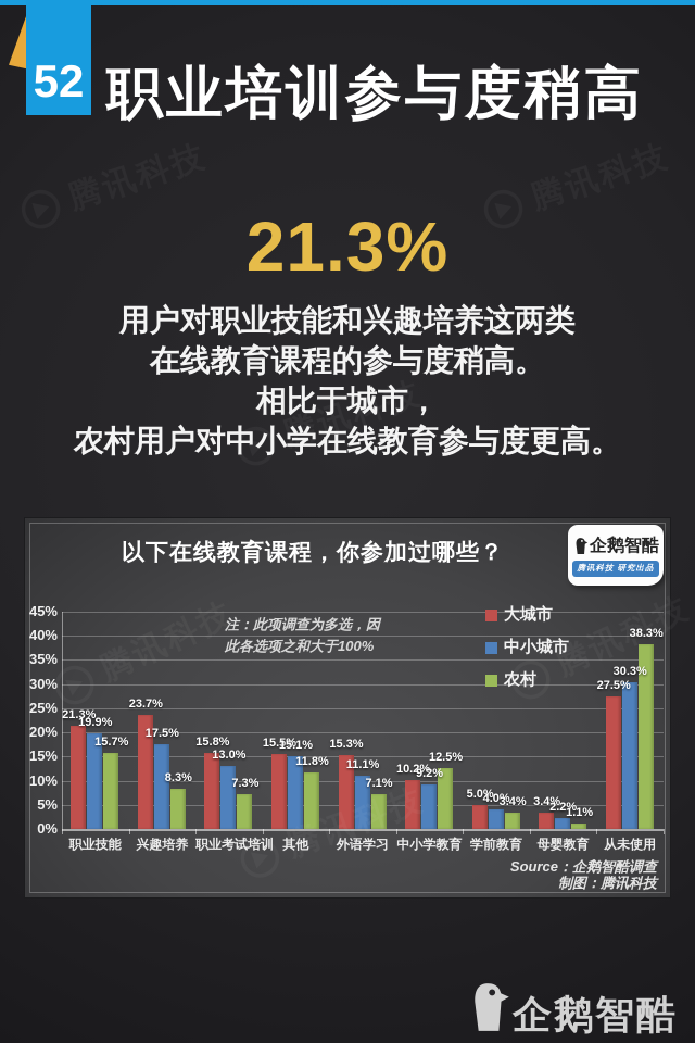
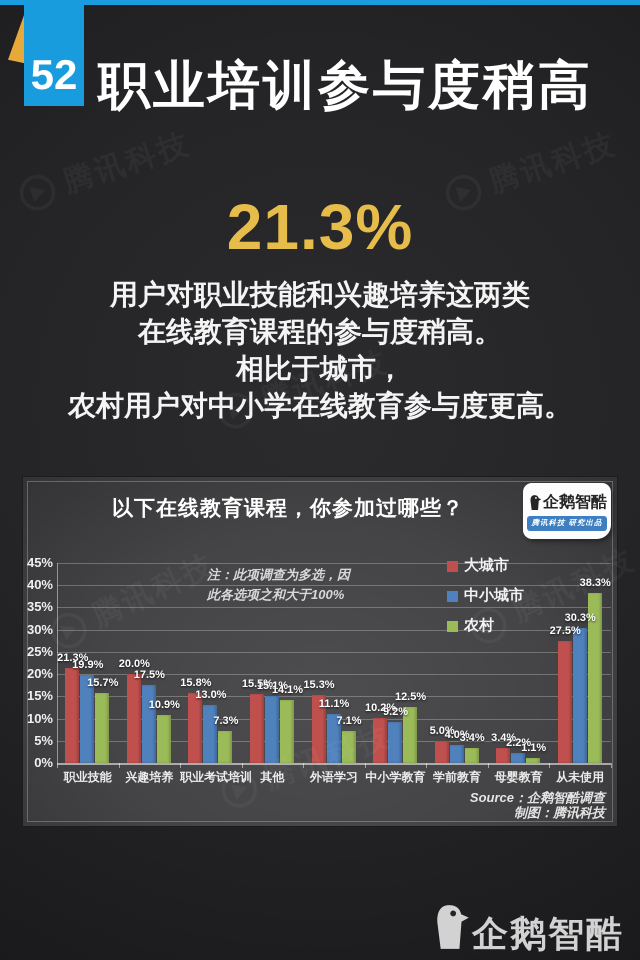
大城市/兴趣培养: 23.7% -> 20.0%
农村/兴趣培养: 8.3% -> 10.9%
农村/其他: 11.8% -> 14.1%
